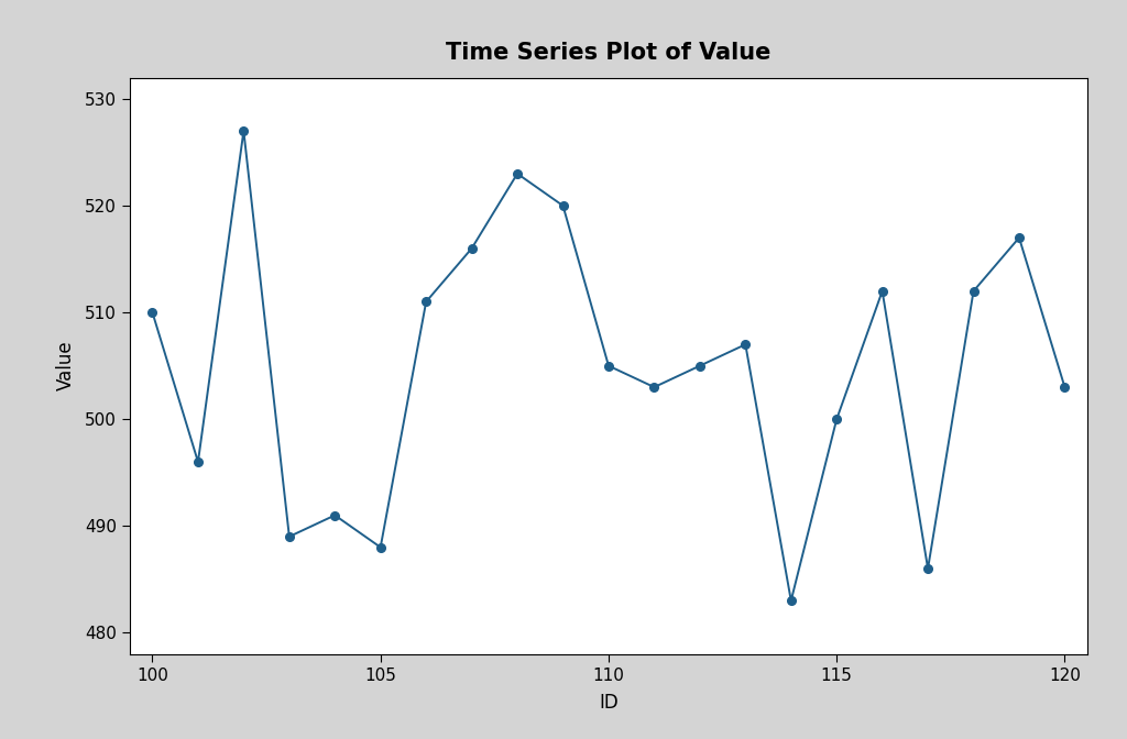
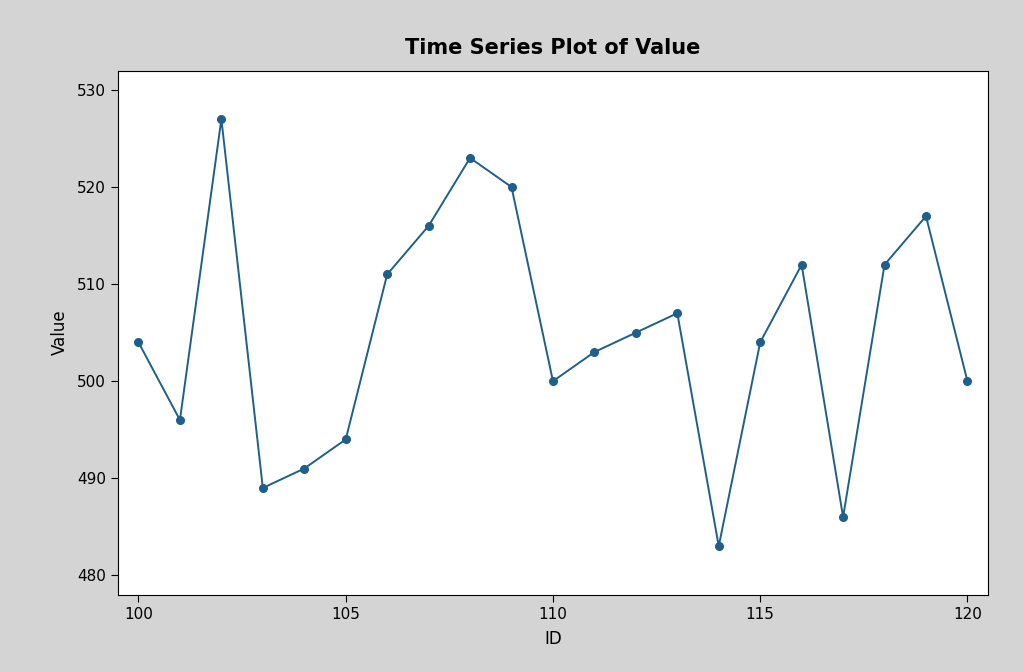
100: 510 -> 504
105: 488 -> 494
110: 505 -> 500
115: 500 -> 504
120: 503 -> 500
